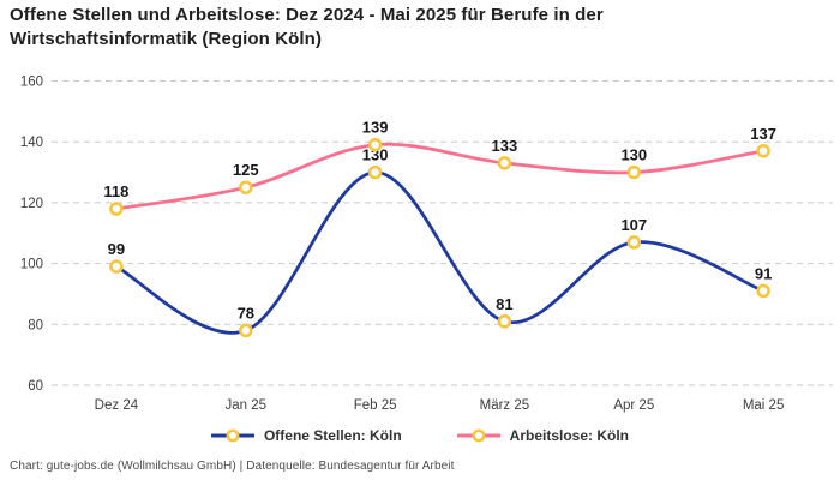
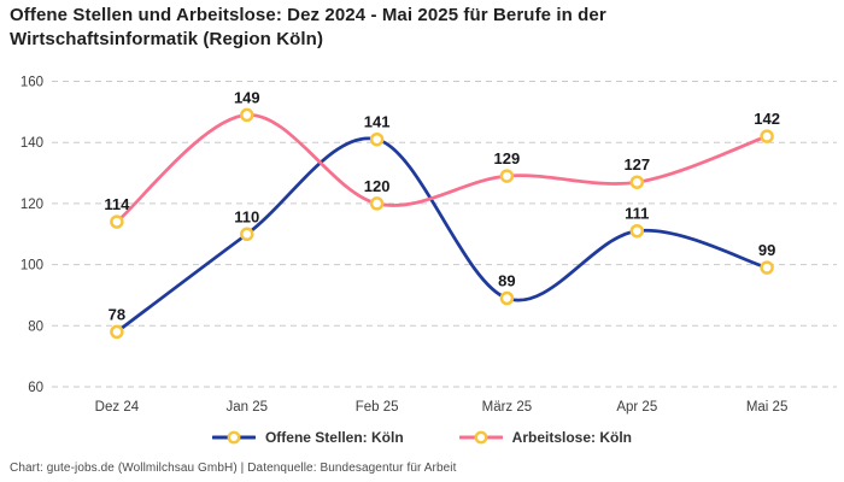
Offene Stellen: Köln/Dez 24: 99 -> 78
Arbeitslose: Köln/Dez 24: 118 -> 114
Offene Stellen: Köln/Jan 25: 78 -> 110
Arbeitslose: Köln/Jan 25: 125 -> 149
Offene Stellen: Köln/Feb 25: 130 -> 141
Arbeitslose: Köln/Feb 25: 139 -> 120
Offene Stellen: Köln/März 25: 81 -> 89
Arbeitslose: Köln/März 25: 133 -> 129
Offene Stellen: Köln/Apr 25: 107 -> 111
Arbeitslose: Köln/Apr 25: 130 -> 127
Offene Stellen: Köln/Mai 25: 91 -> 99
Arbeitslose: Köln/Mai 25: 137 -> 142
